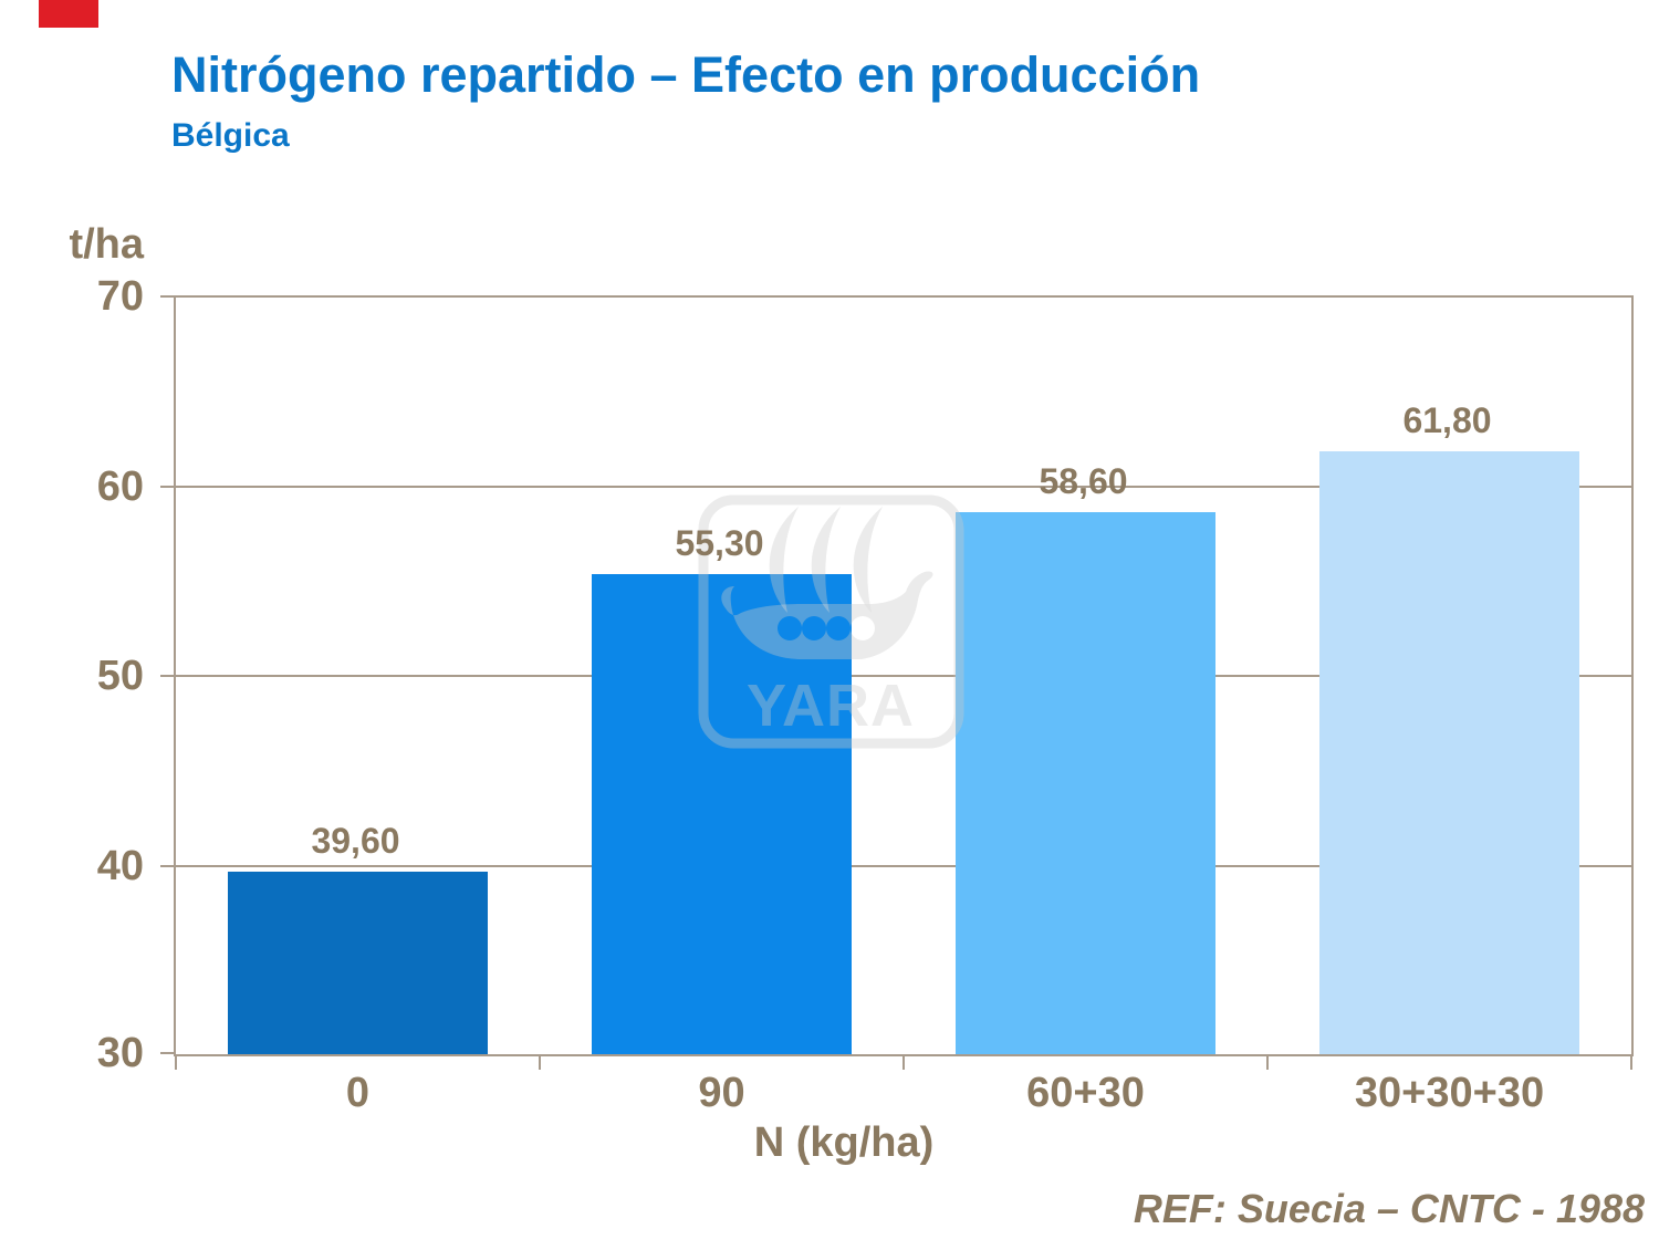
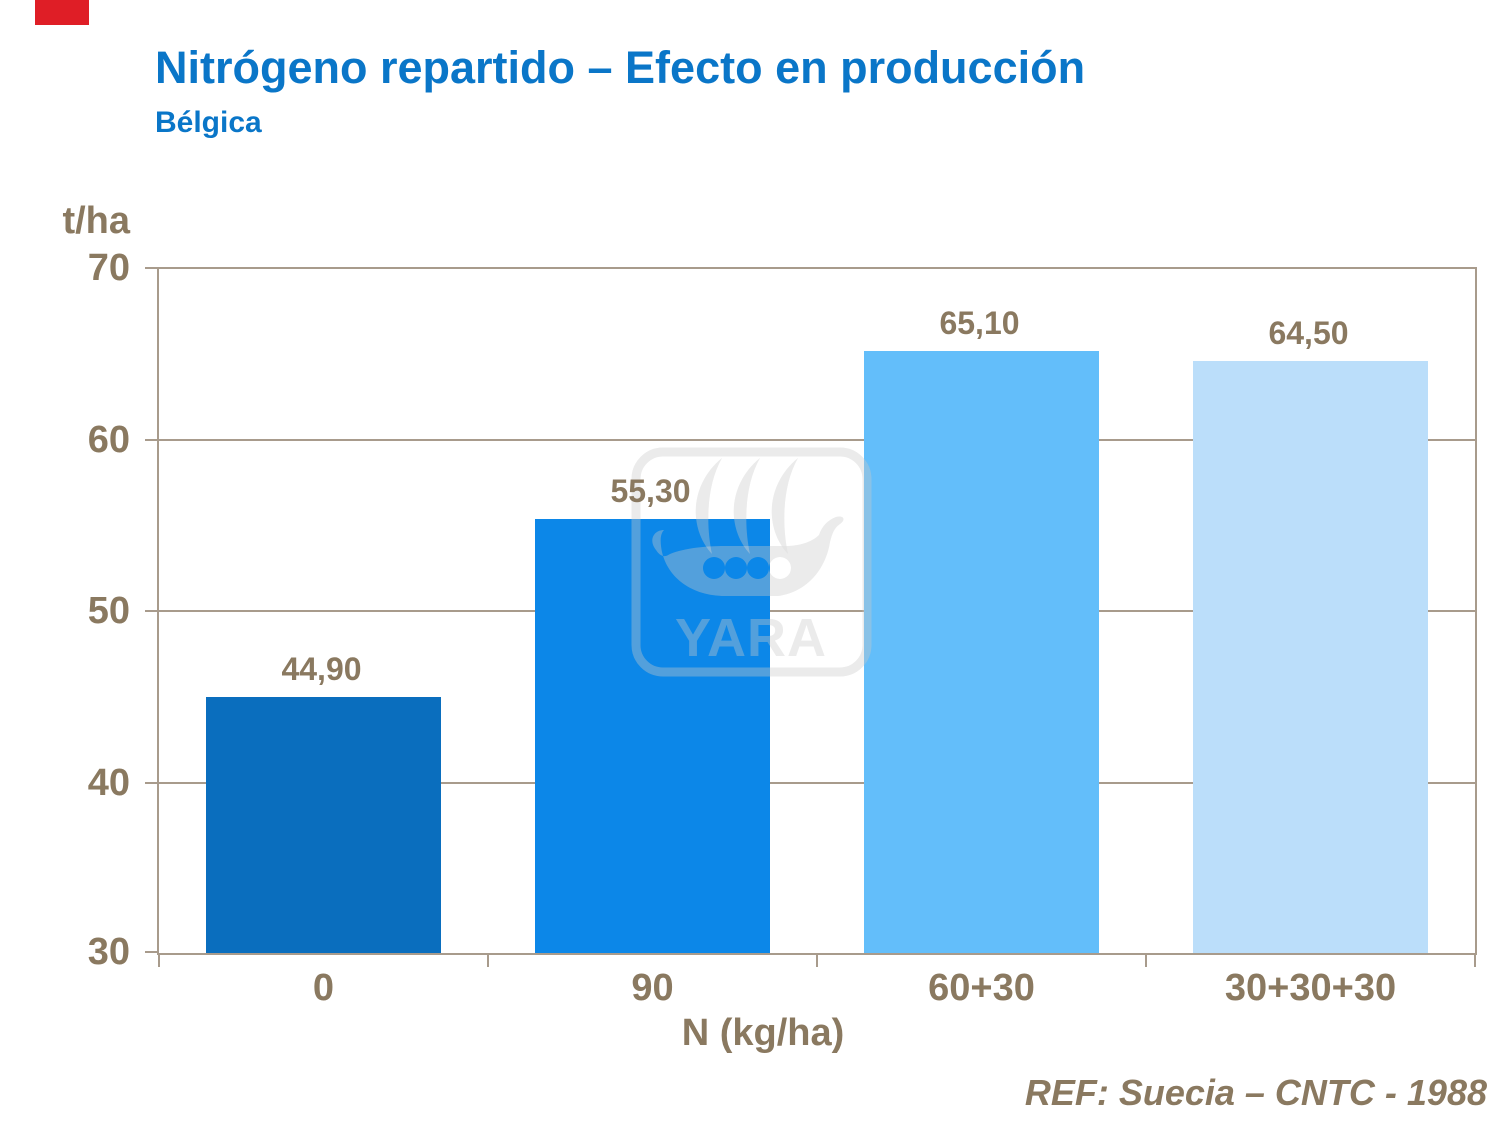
0: 39,60 -> 44,90
60+30: 58,60 -> 65,10
30+30+30: 61,80 -> 64,50
